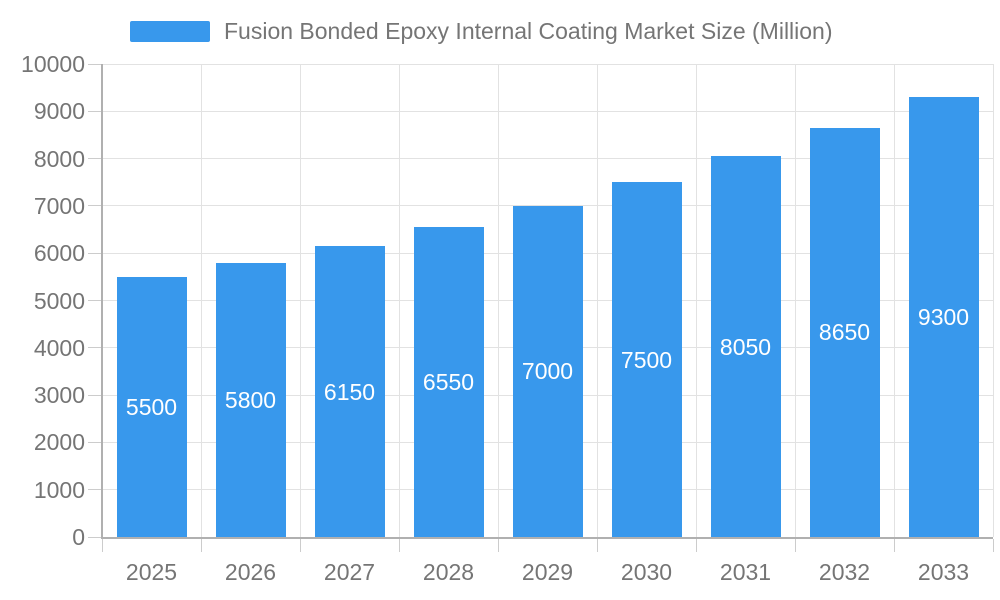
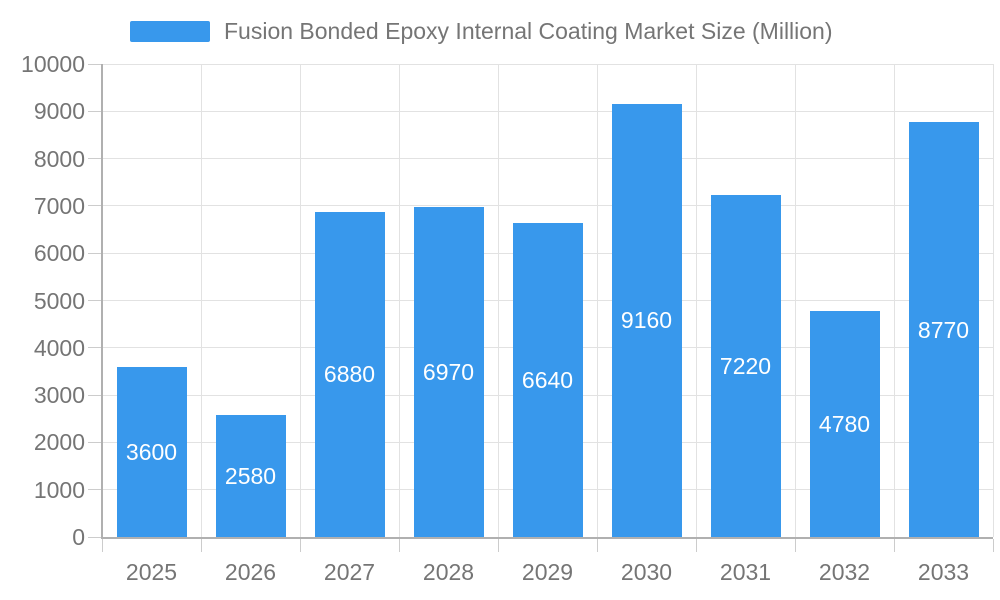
2025: 5500 -> 3600
2026: 5800 -> 2580
2027: 6150 -> 6880
2028: 6550 -> 6970
2029: 7000 -> 6640
2030: 7500 -> 9160
2031: 8050 -> 7220
2032: 8650 -> 4780
2033: 9300 -> 8770
